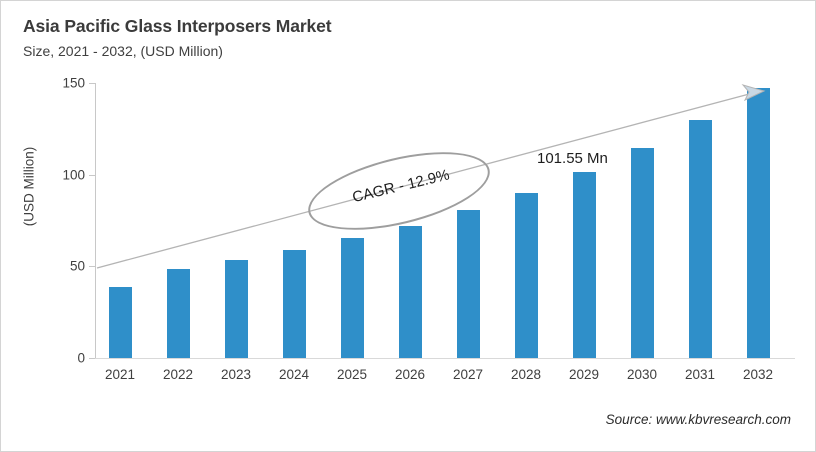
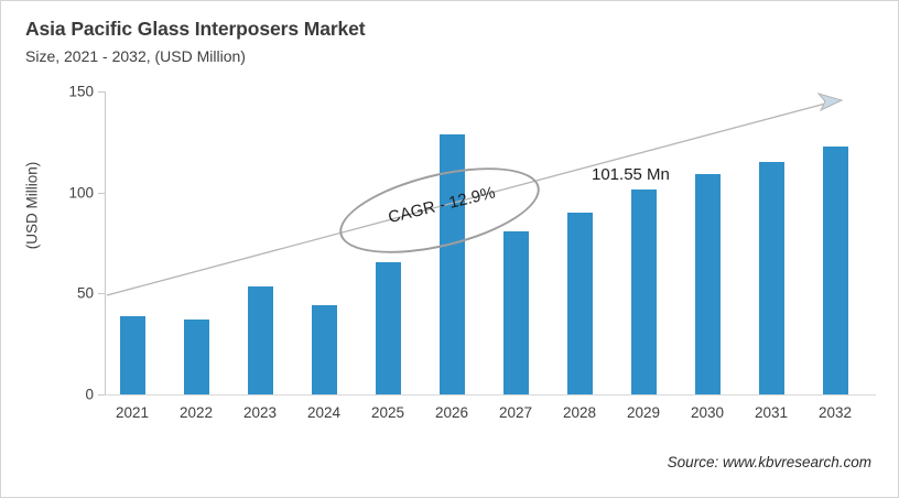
2022: 48 -> 37
2024: 59 -> 44
2026: 72 -> 129
2030: 115 -> 109
2031: 130 -> 115
2032: 148 -> 123
